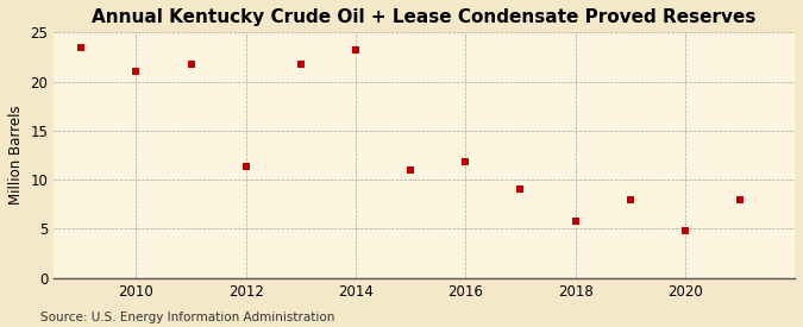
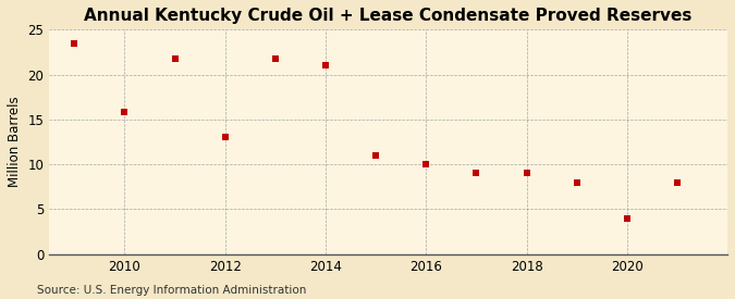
2010: 21.0 -> 15.8
2012: 11.4 -> 13.0
2014: 23.2 -> 21.0
2016: 11.8 -> 10.0
2018: 5.8 -> 9.0
2020: 4.8 -> 4.0
